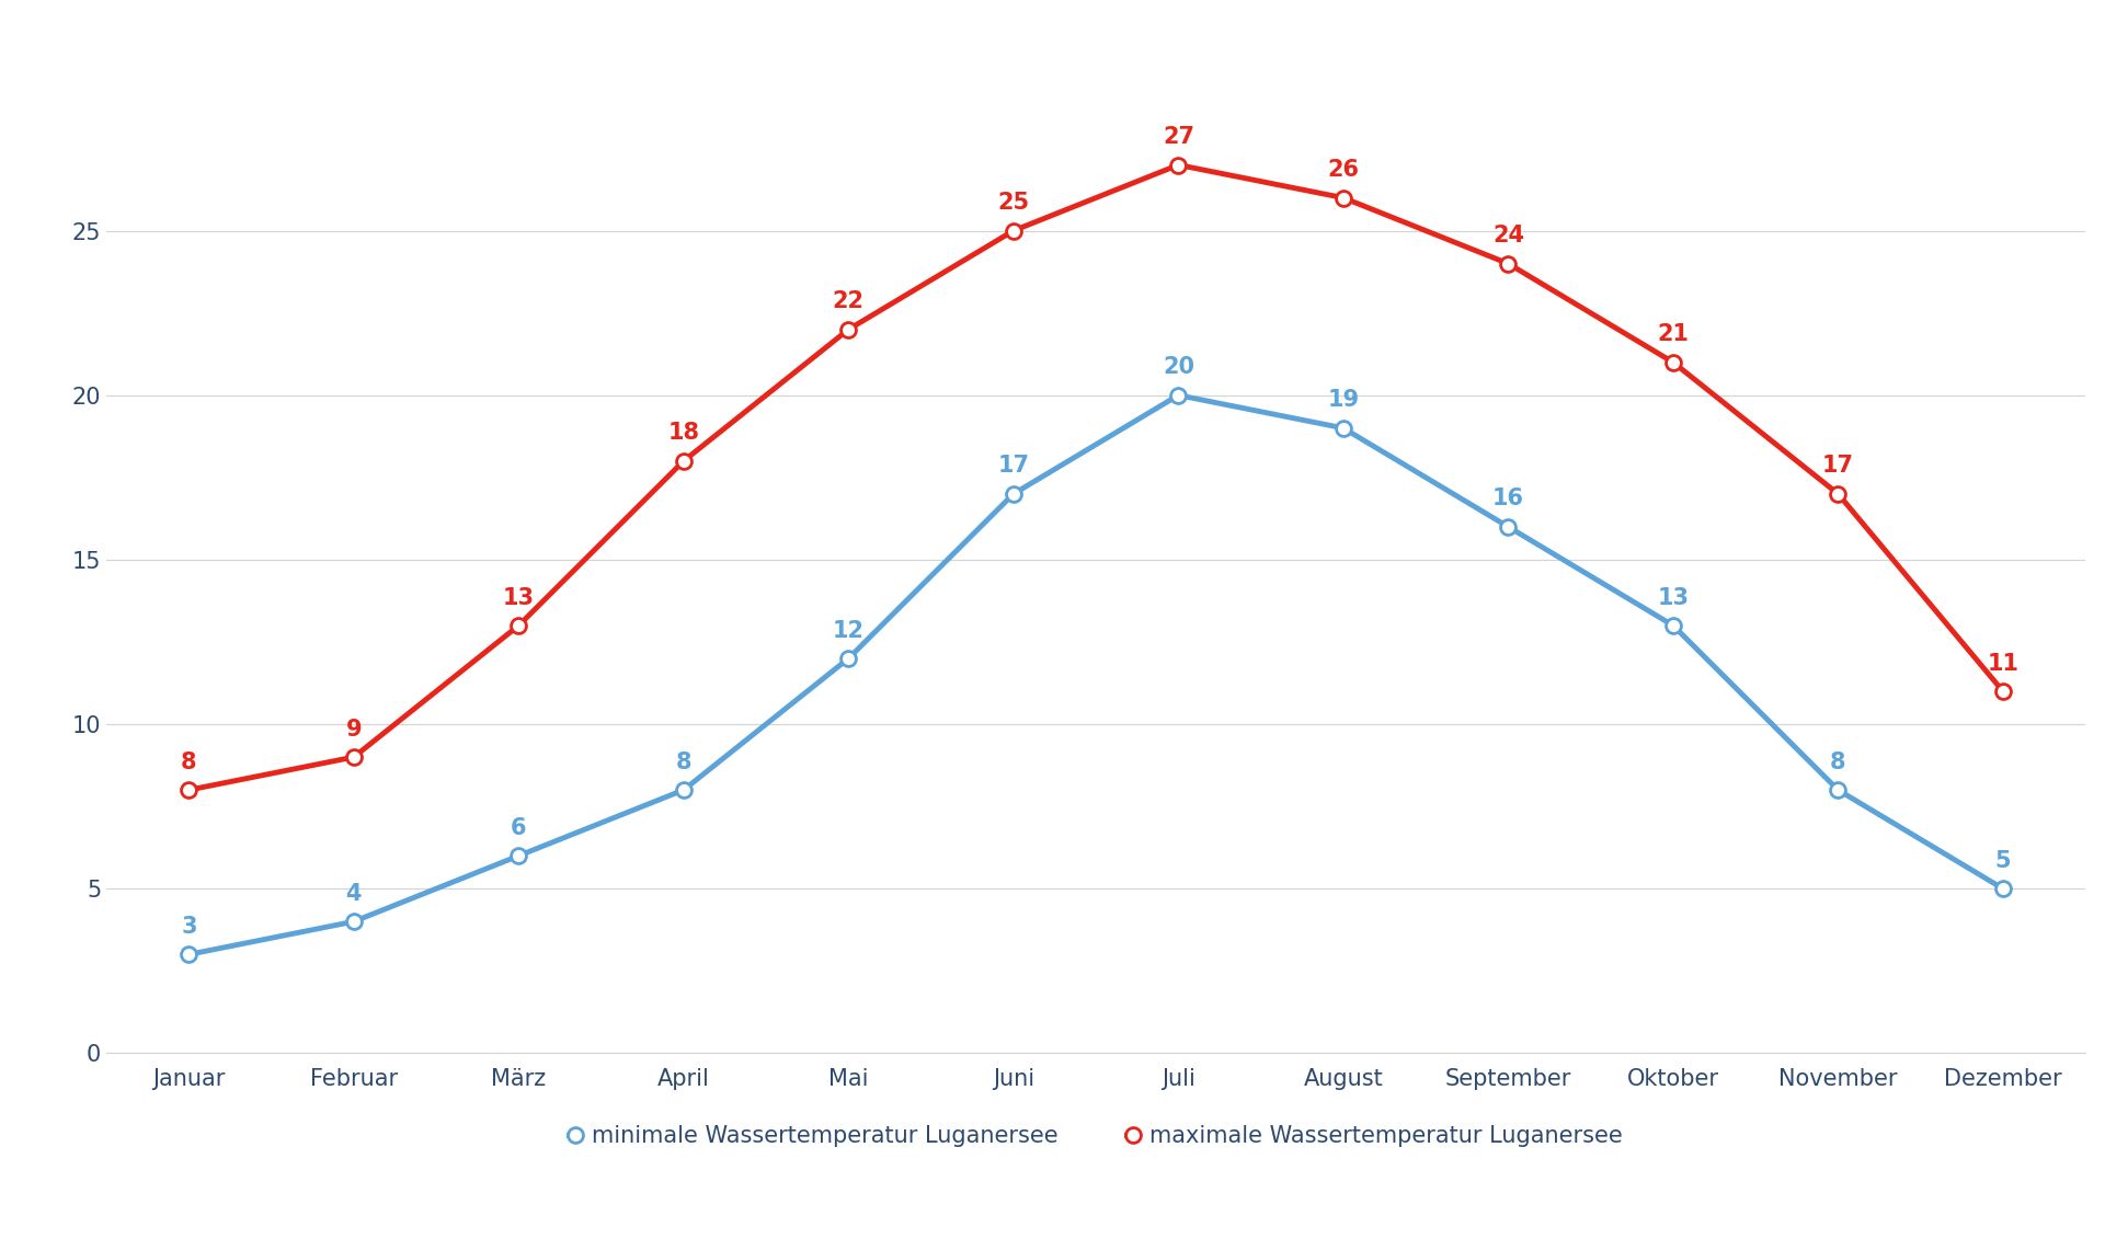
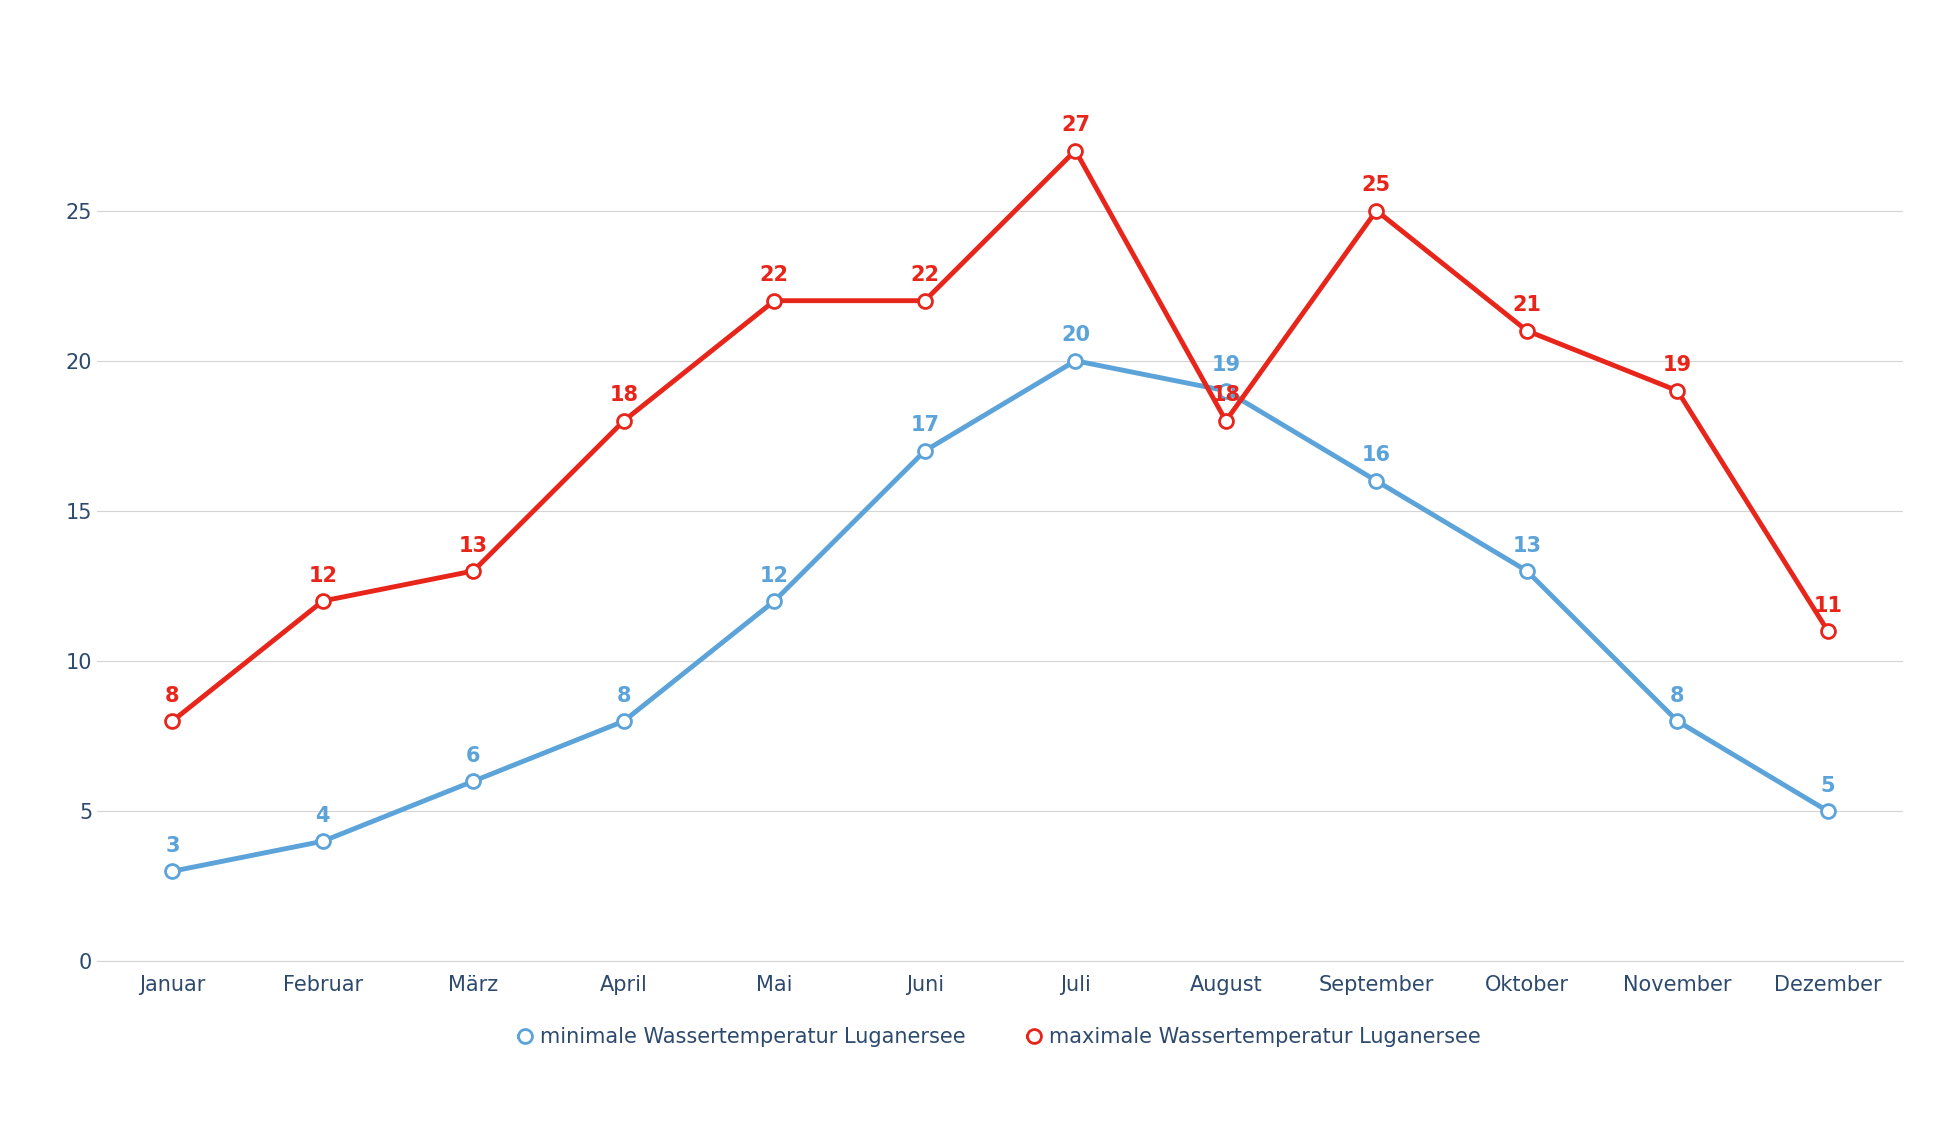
maximale Wassertemperatur Luganersee/Februar: 9 -> 12
maximale Wassertemperatur Luganersee/Juni: 25 -> 22
maximale Wassertemperatur Luganersee/August: 26 -> 18
maximale Wassertemperatur Luganersee/September: 24 -> 25
maximale Wassertemperatur Luganersee/November: 17 -> 19
